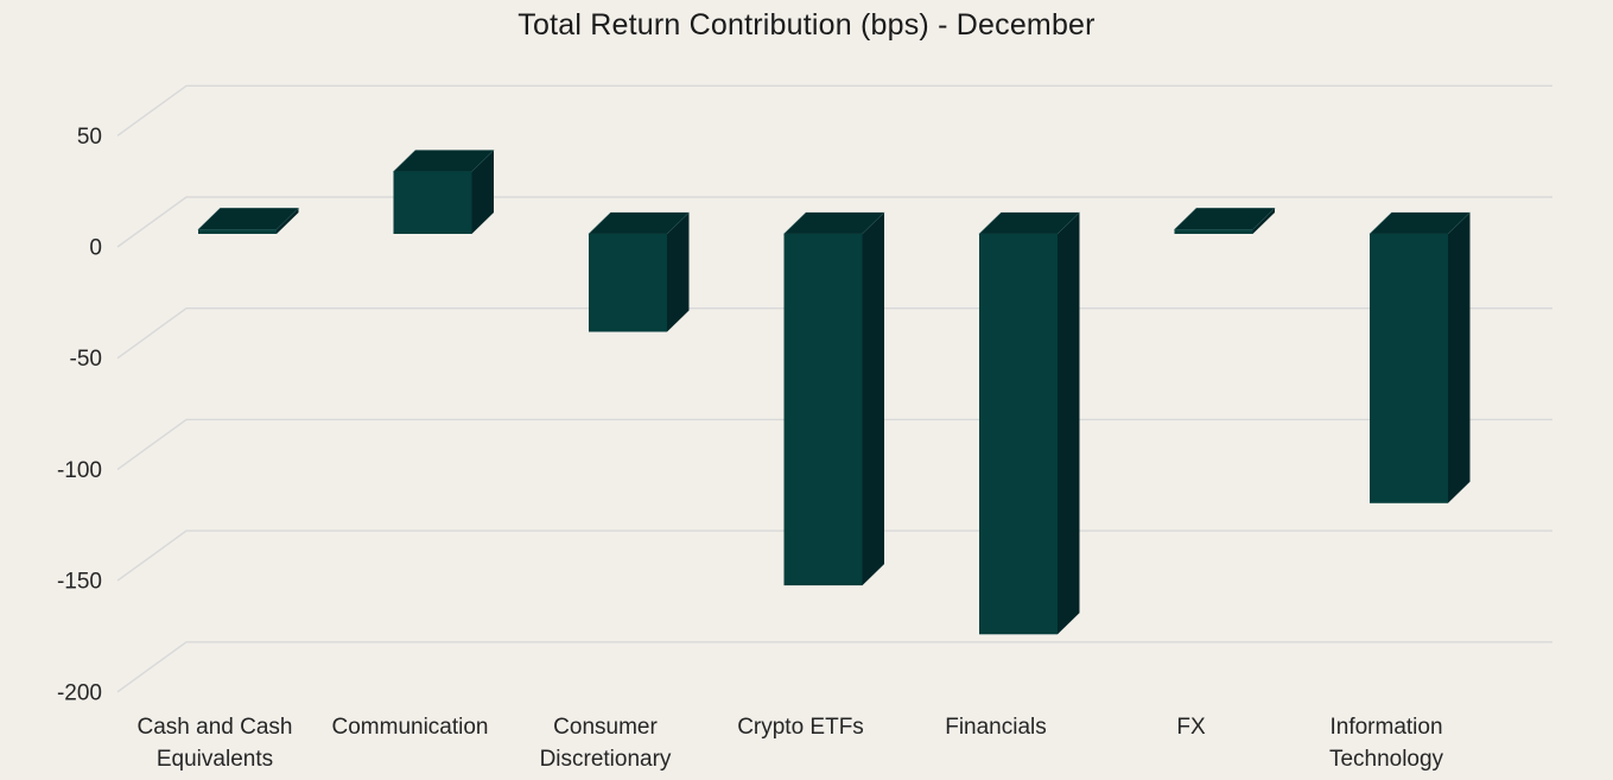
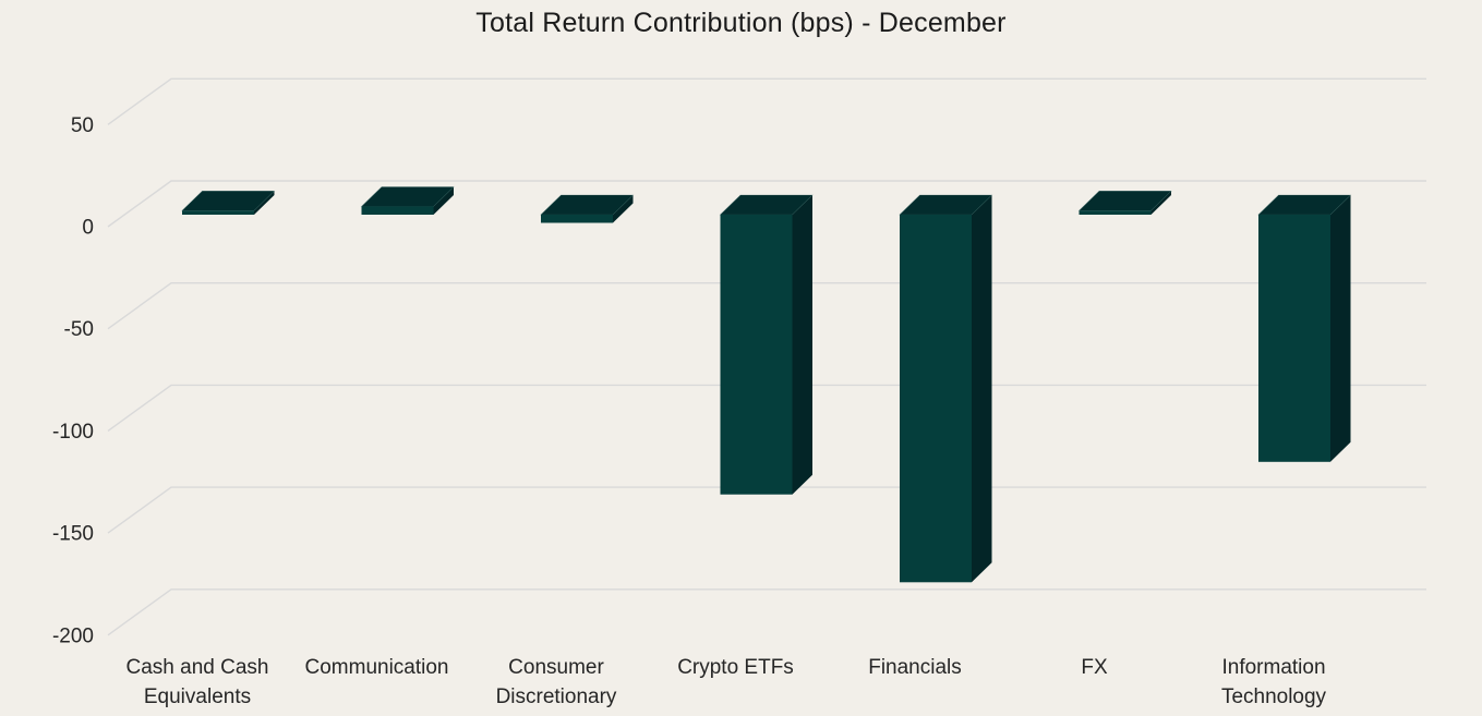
Communication: 28 -> 4
Consumer Discretionary: -44 -> -4
Crypto ETFs: -158 -> -137
